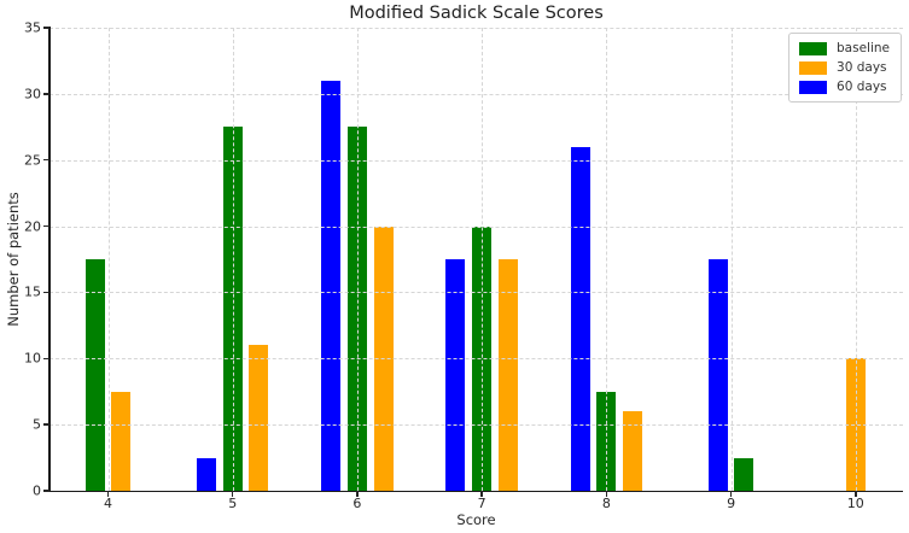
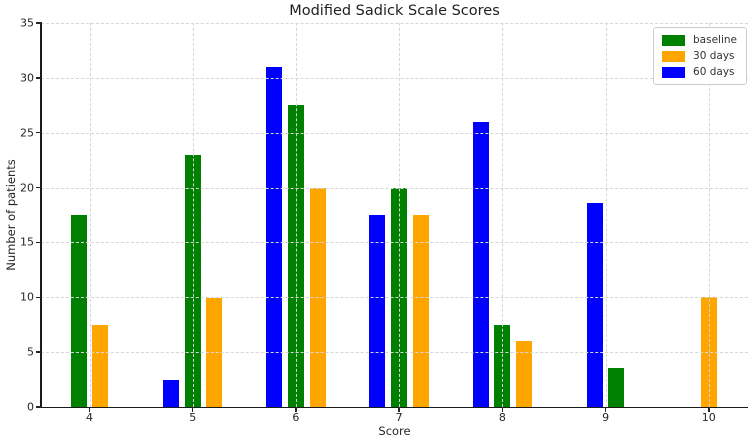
baseline/5: 27.5 -> 23.0
30 days/5: 11.0 -> 9.9
baseline/9: 2.5 -> 3.6
60 days/9: 17.5 -> 18.6
